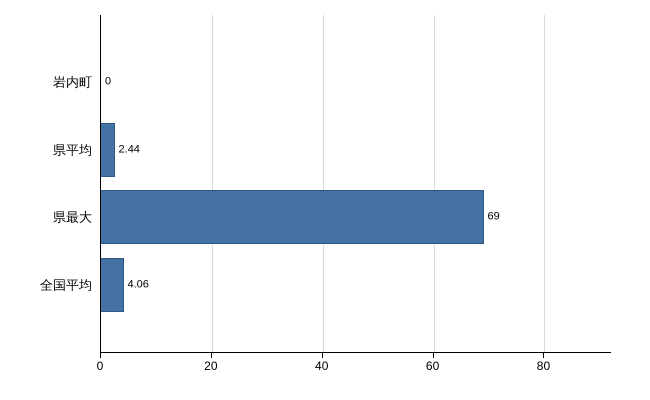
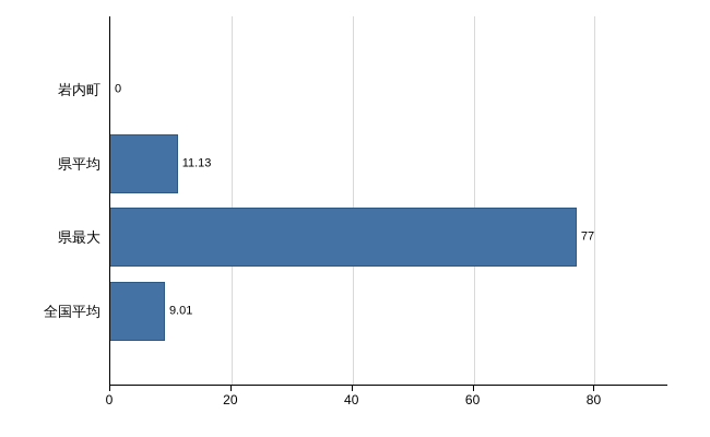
県平均: 2.44 -> 11.13
県最大: 69 -> 77
全国平均: 4.06 -> 9.01
